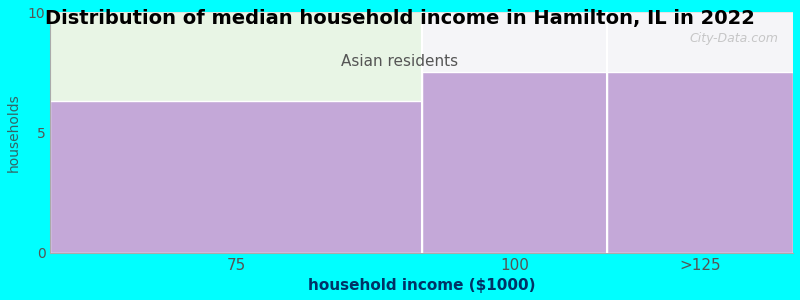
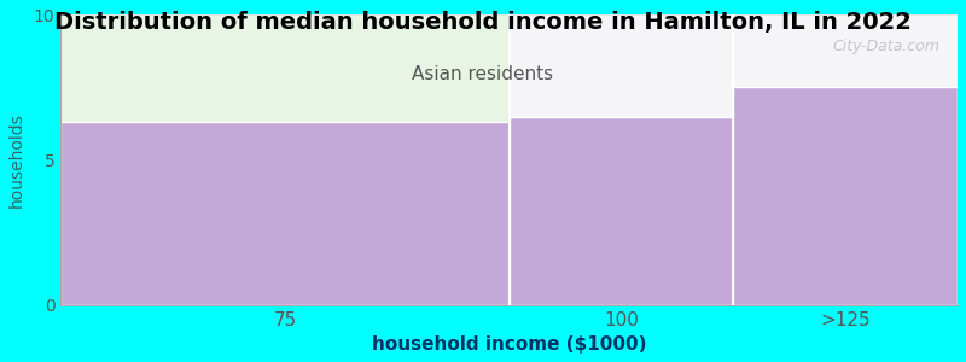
100: 7.5 -> 6.5
